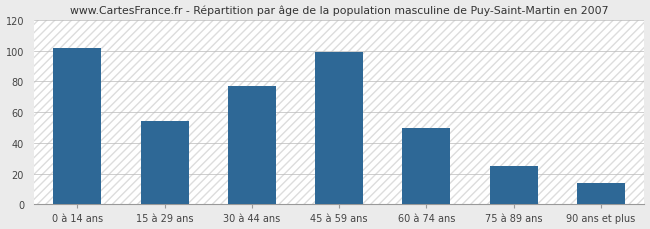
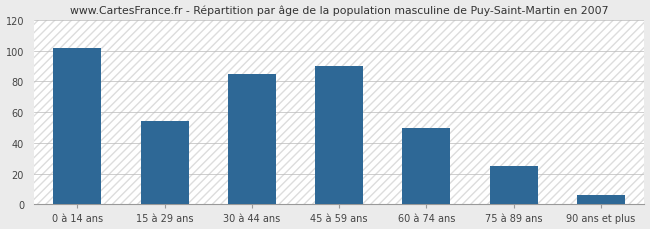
30 à 44 ans: 77 -> 85
45 à 59 ans: 99 -> 90
90 ans et plus: 14 -> 6
